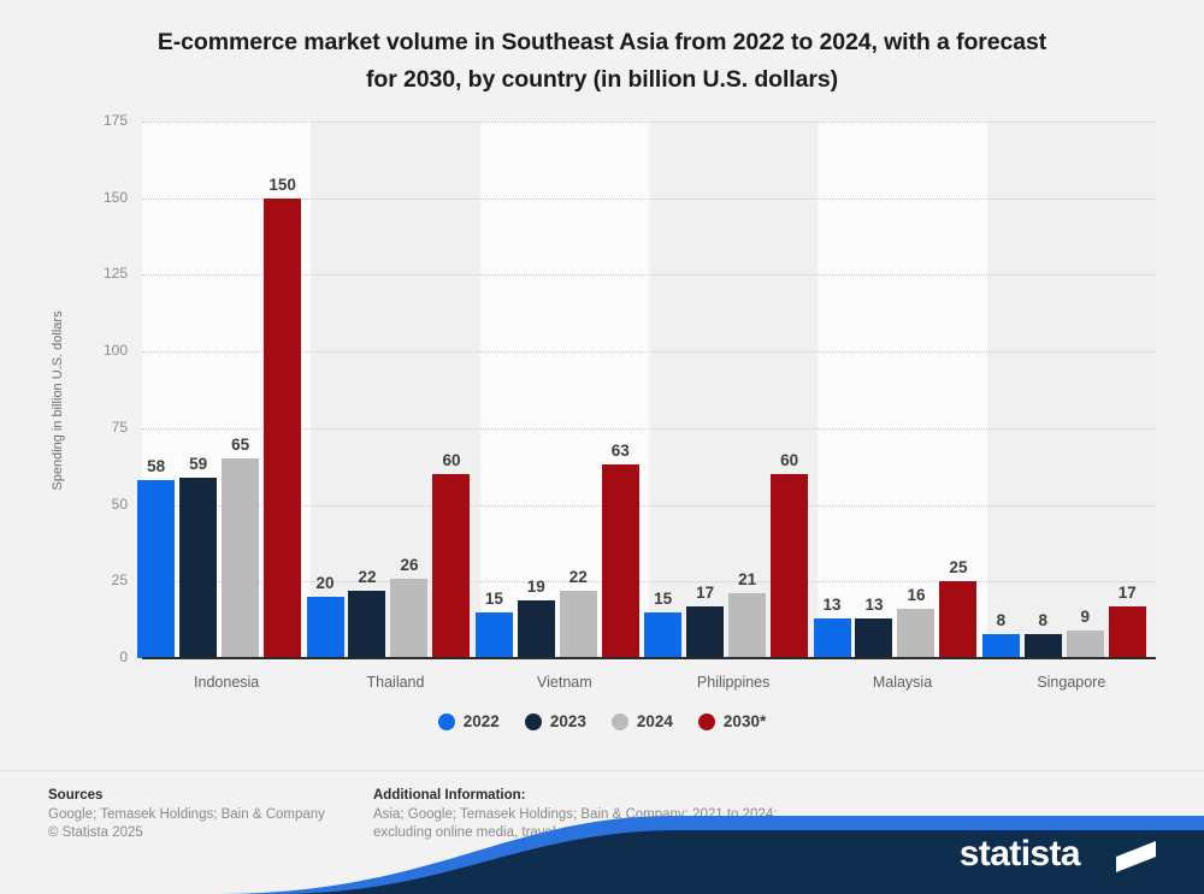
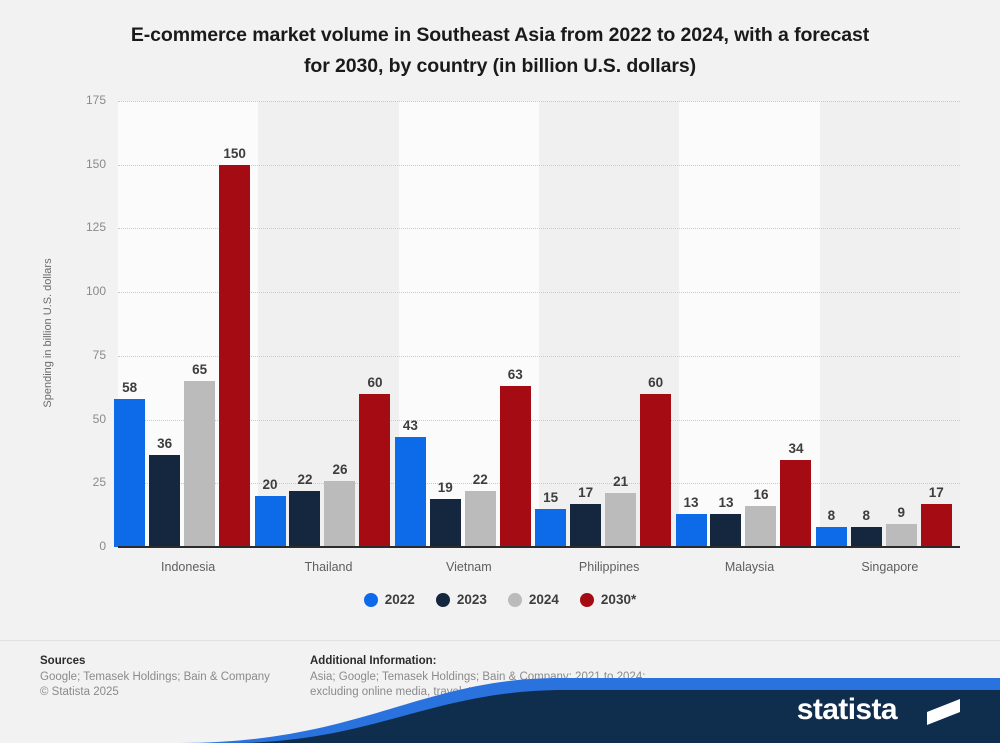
2023/Indonesia: 59 -> 36
2022/Vietnam: 15 -> 43
2030*/Malaysia: 25 -> 34
